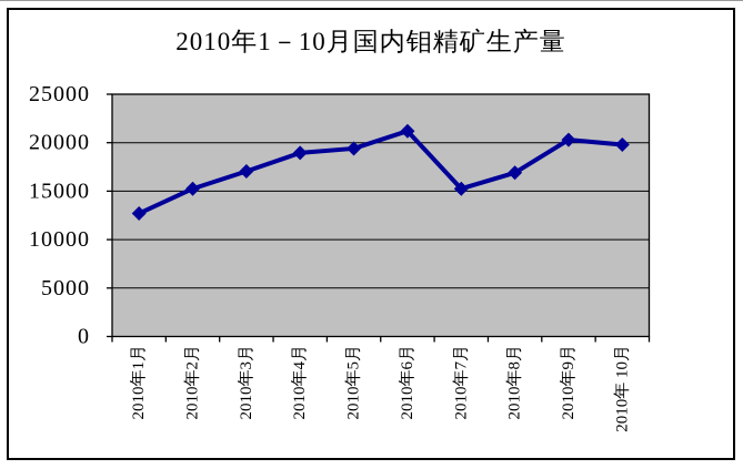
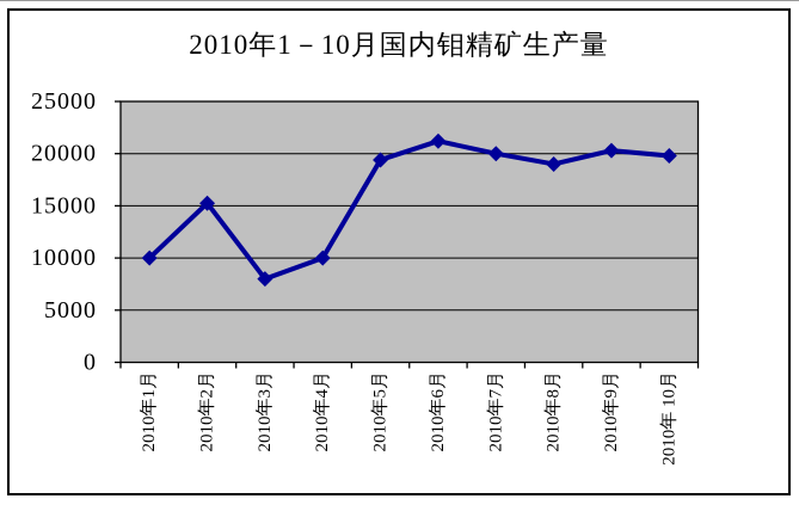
2010年1月: 13000 -> 10000
2010年3月: 17000 -> 8000
2010年4月: 19000 -> 10000
2010年7月: 15000 -> 20000
2010年8月: 17000 -> 19000
